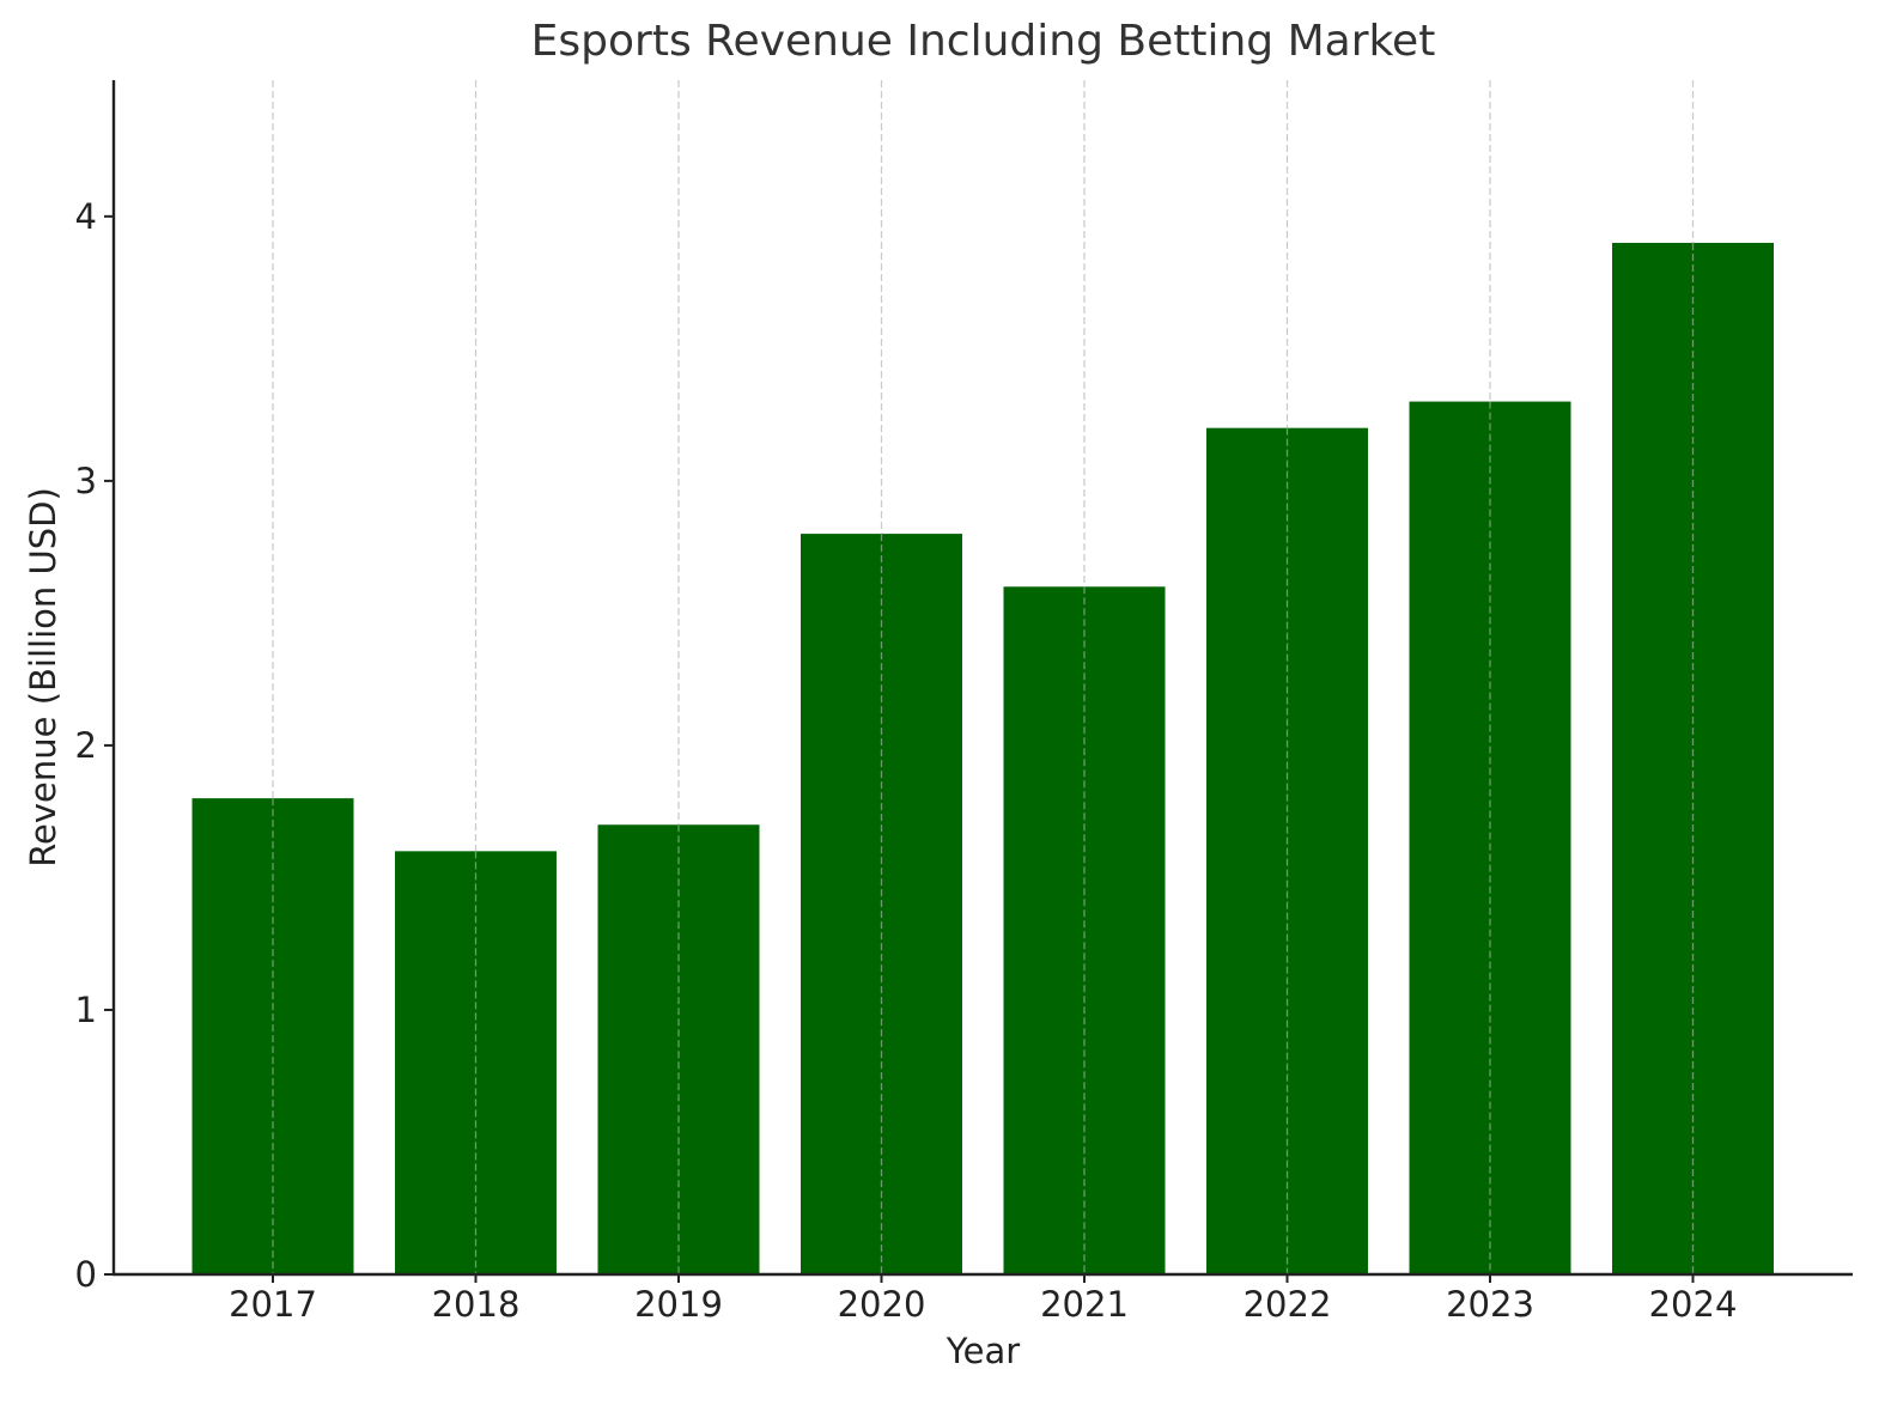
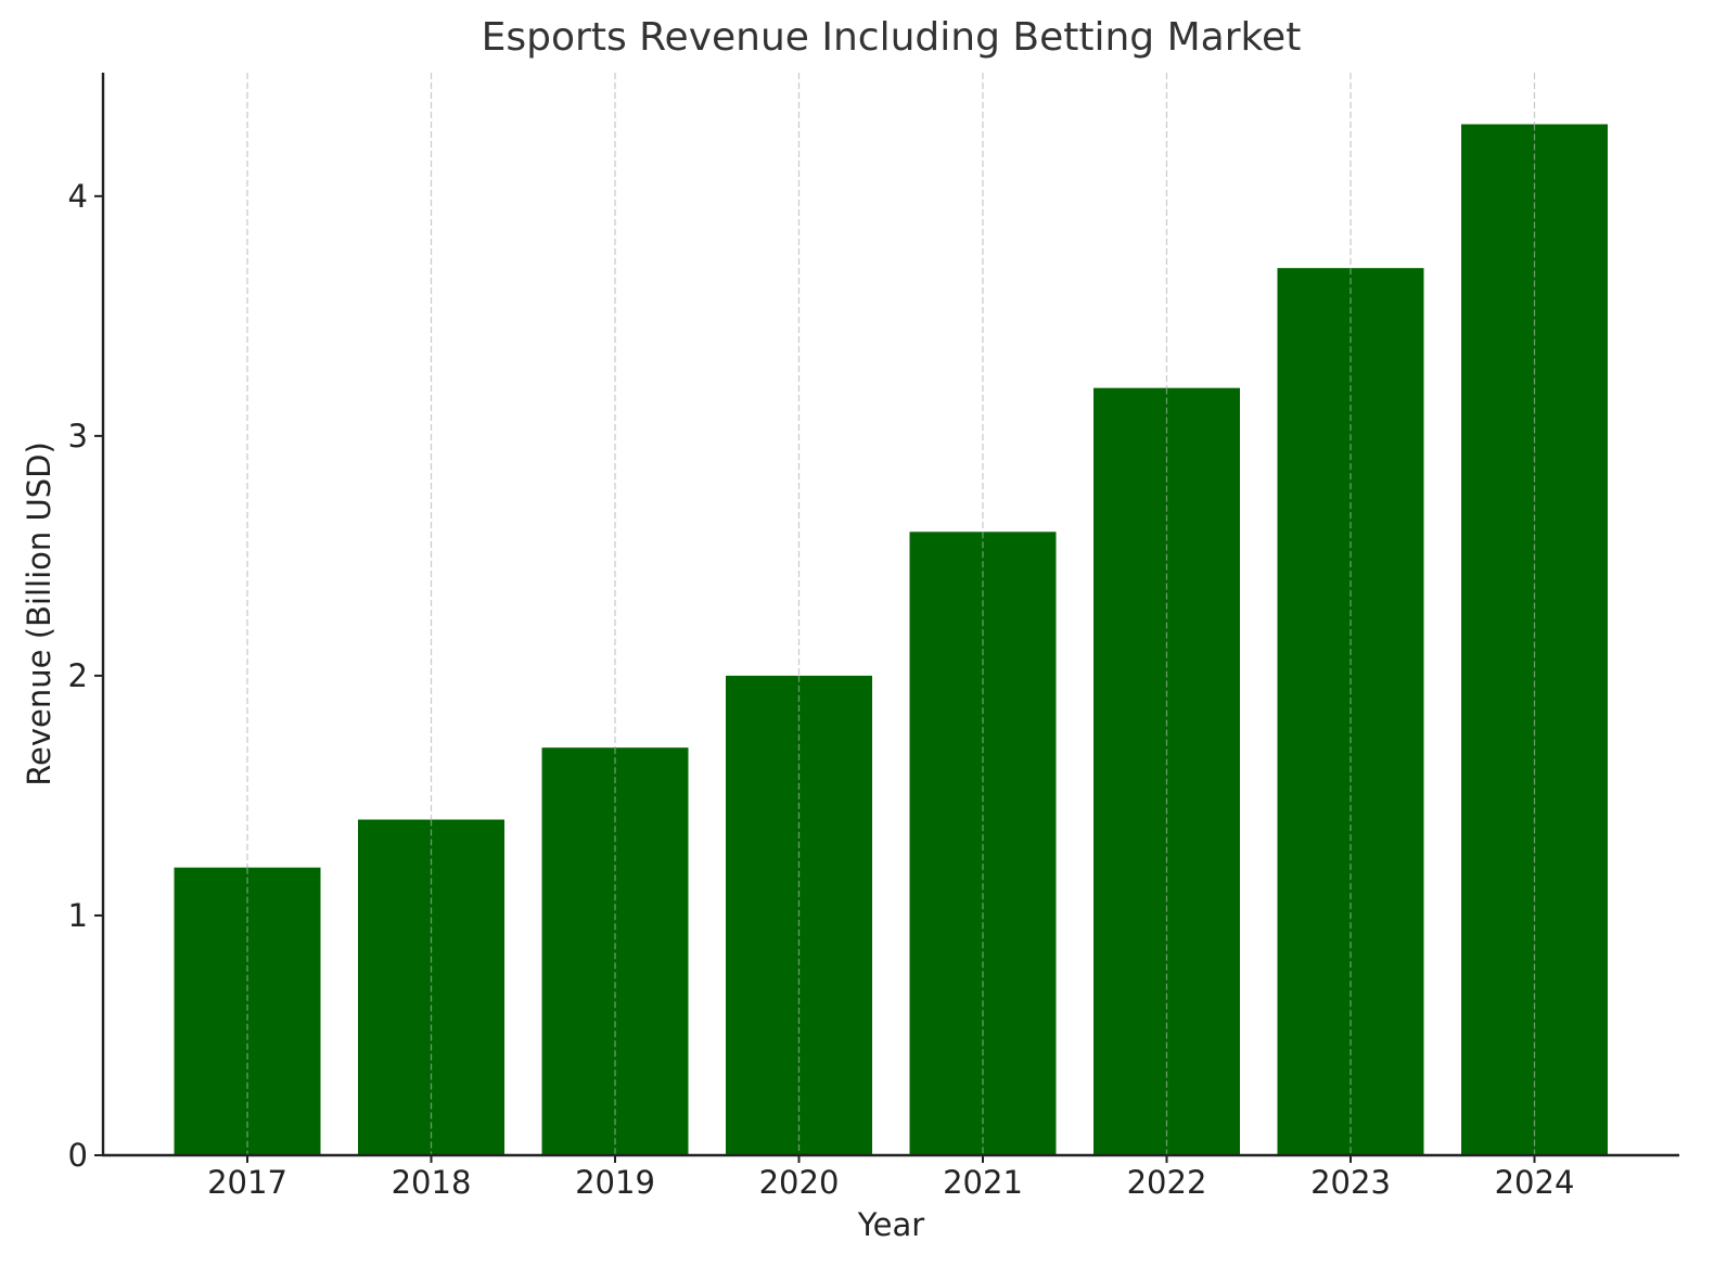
2017: 1.8 -> 1.2
2018: 1.6 -> 1.4
2020: 2.8 -> 2.0
2023: 3.3 -> 3.7
2024: 3.9 -> 4.3
